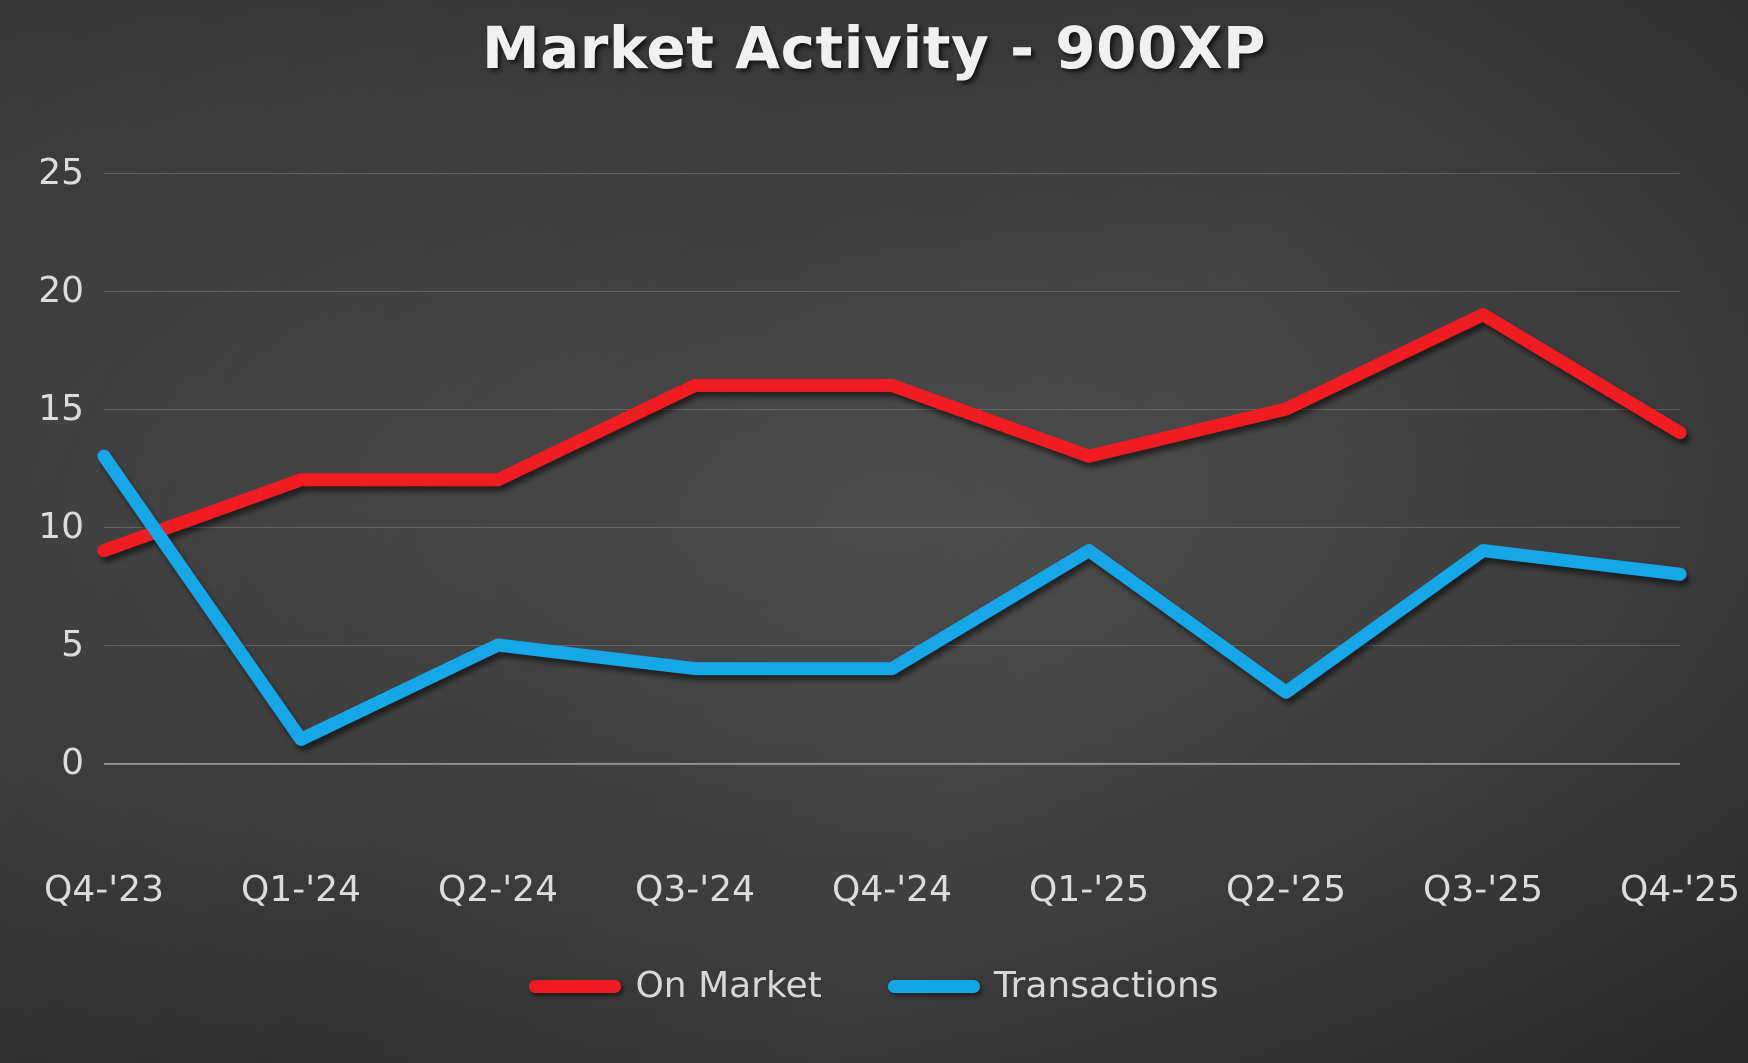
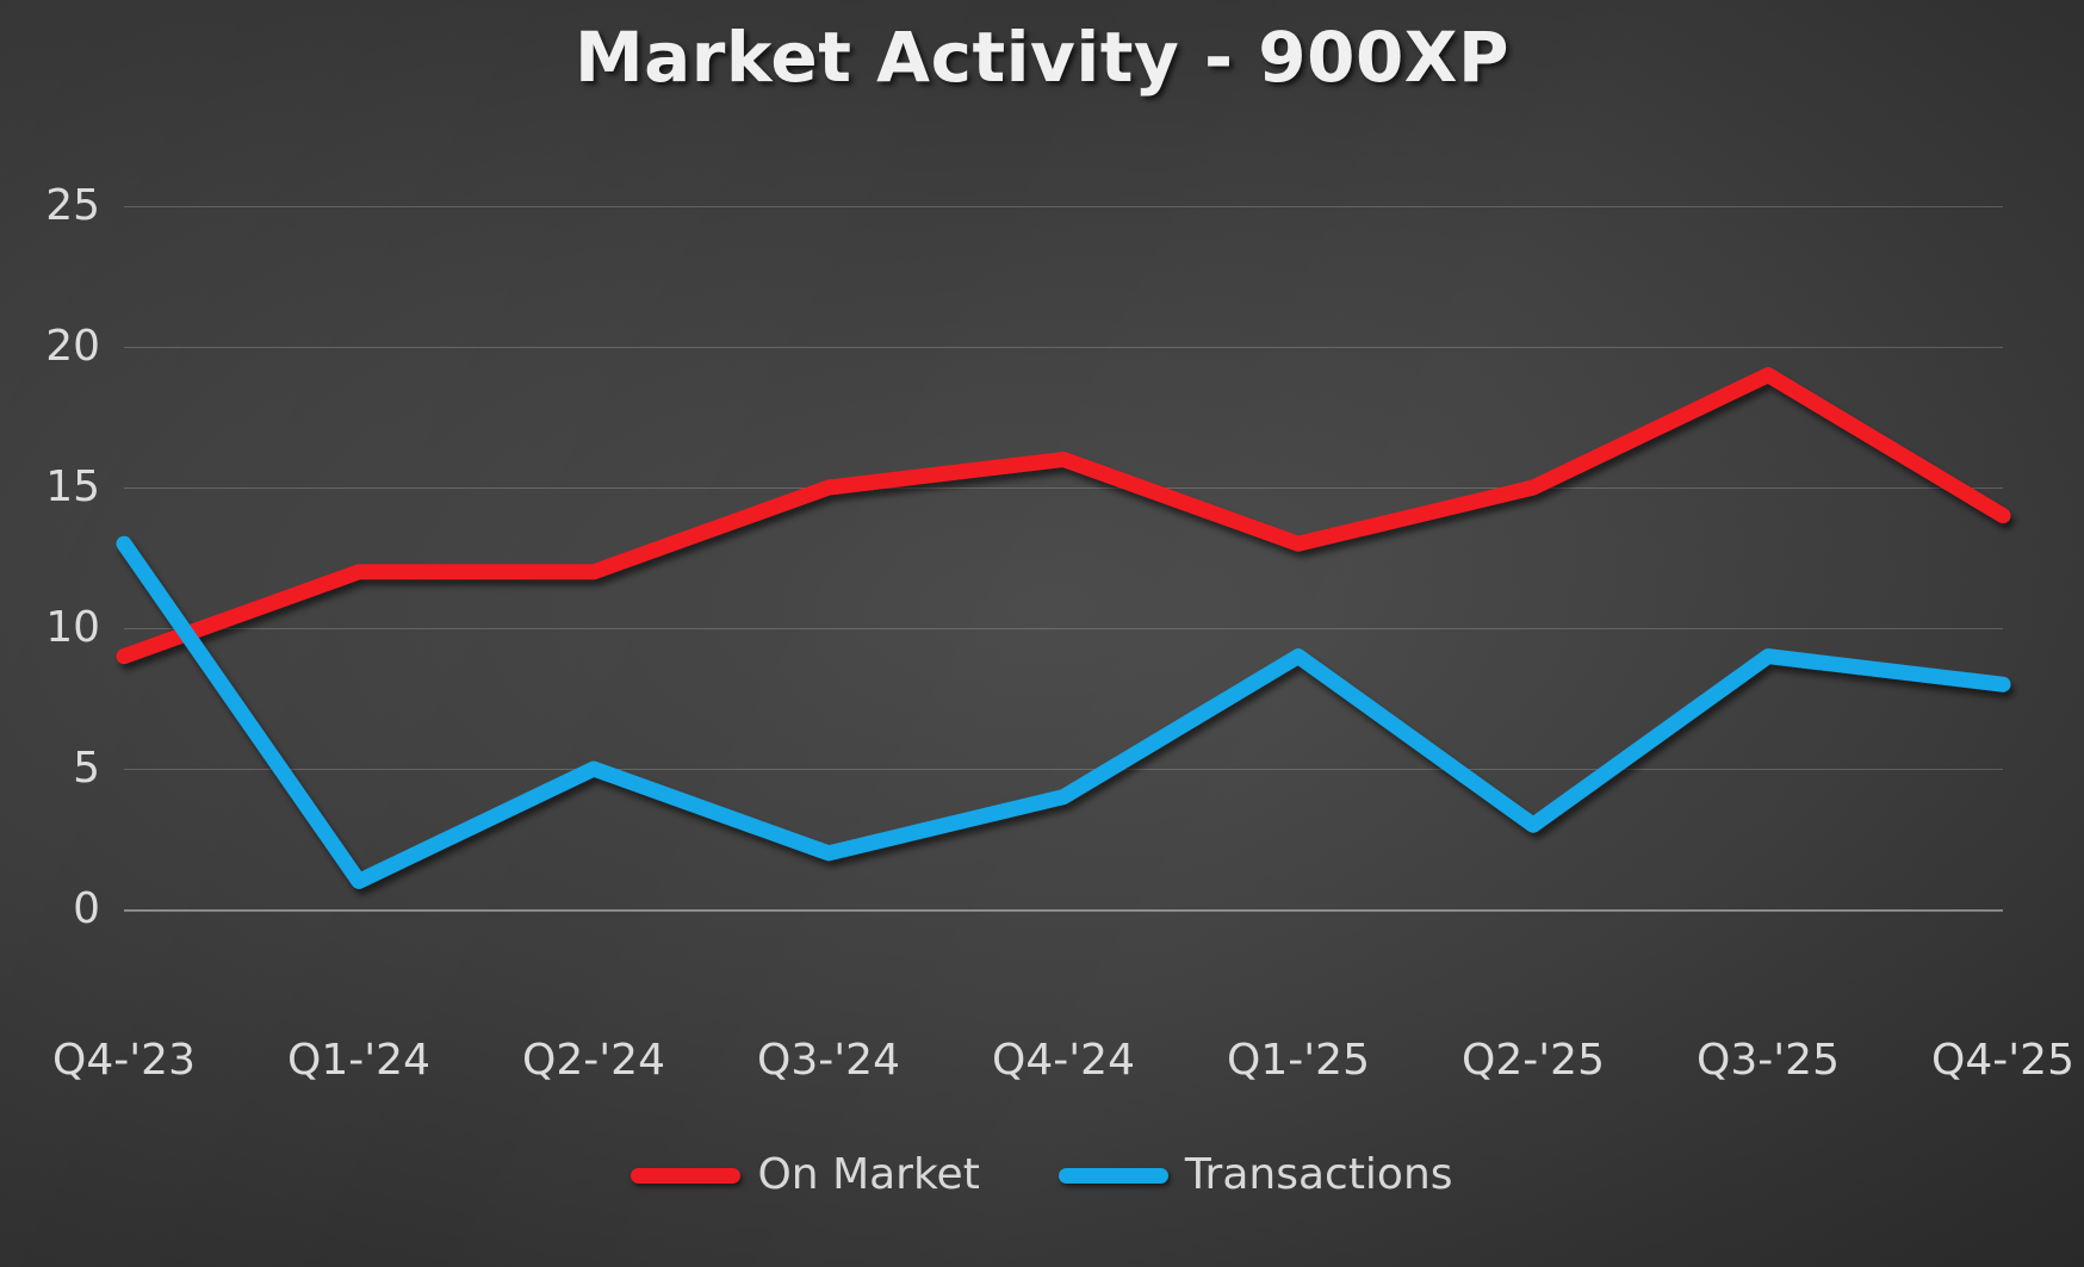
On Market/Q3-'24: 16 -> 15
Transactions/Q3-'24: 4 -> 2
